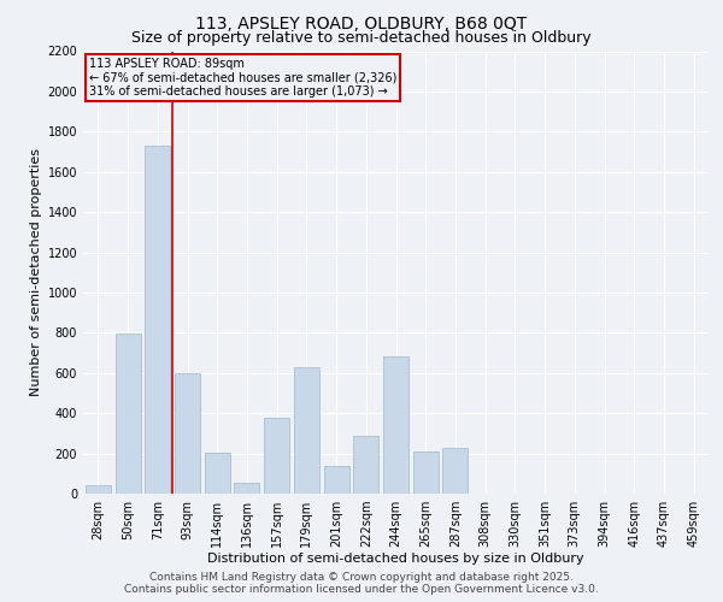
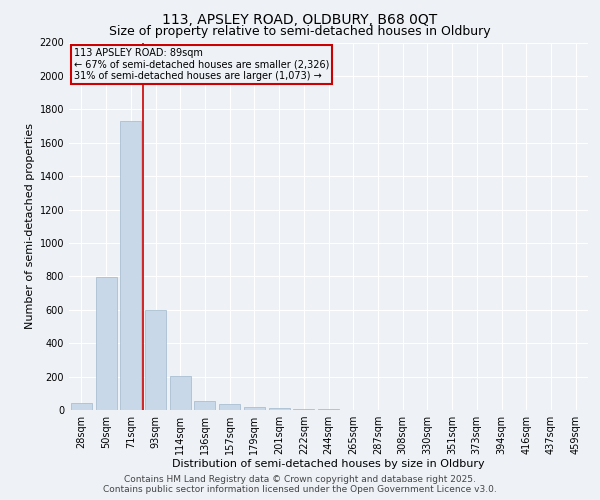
157sqm: 380 -> 40
179sqm: 630 -> 20
201sqm: 140 -> 10
222sqm: 290 -> 0
244sqm: 680 -> 0
265sqm: 210 -> 0
287sqm: 230 -> 0
